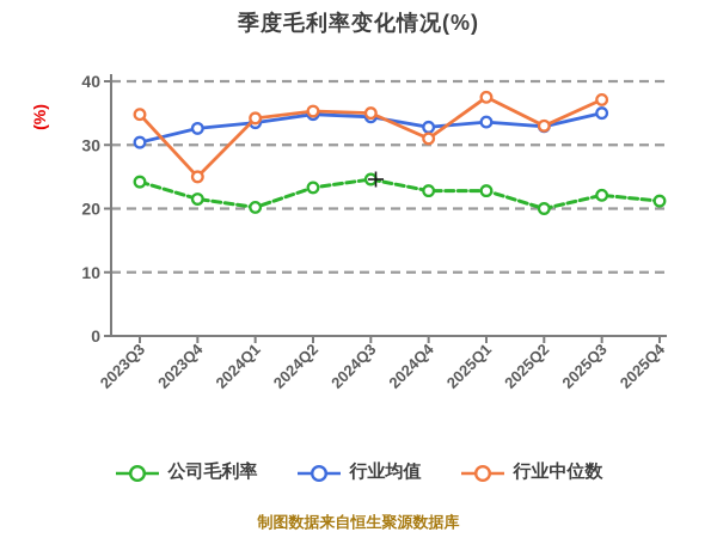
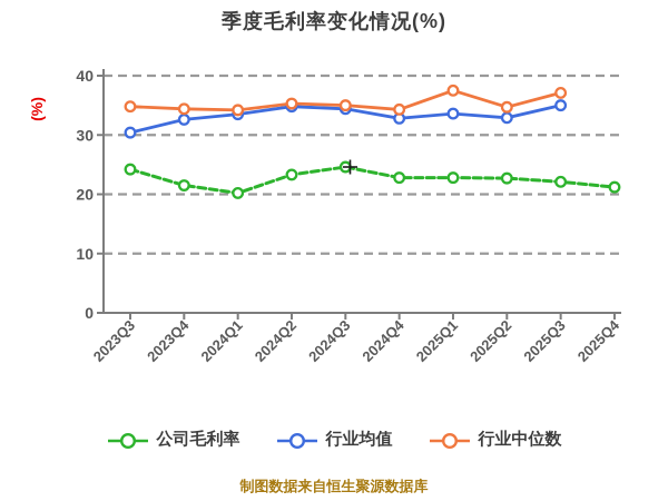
行业中位数/2023Q4: 25 -> 34
行业中位数/2024Q4: 31 -> 34
公司毛利率/2025Q2: 20 -> 23
行业中位数/2025Q2: 33 -> 35
